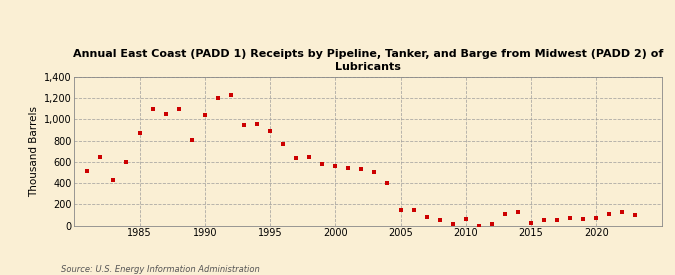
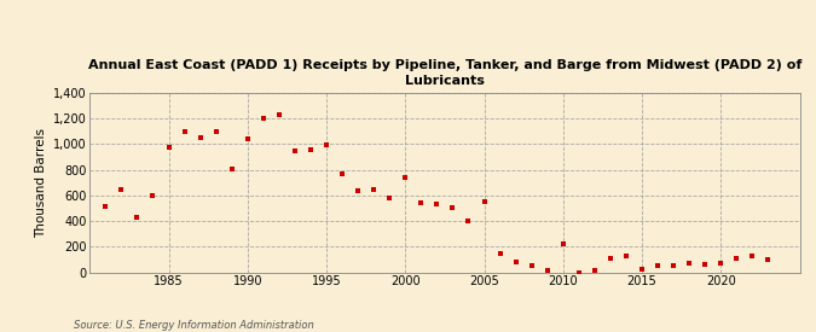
1985: 870 -> 980
1995: 890 -> 990
2000: 560 -> 740
2005: 150 -> 550
2010: 60 -> 220
